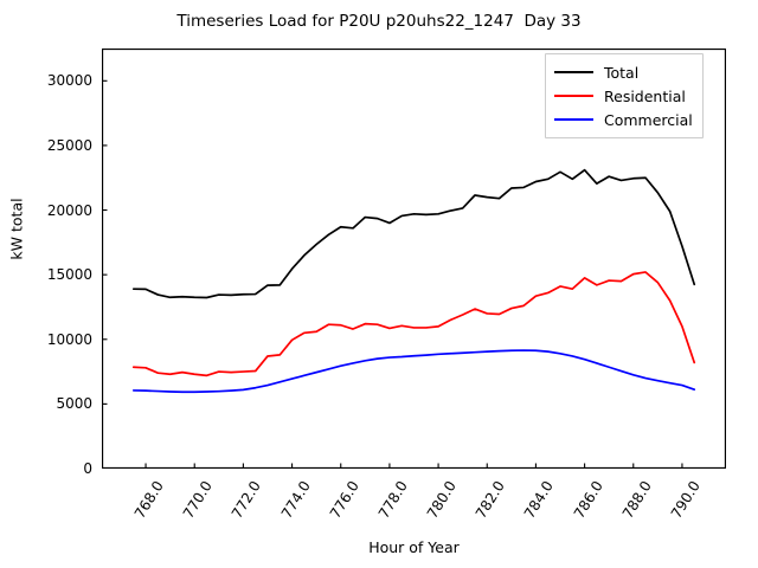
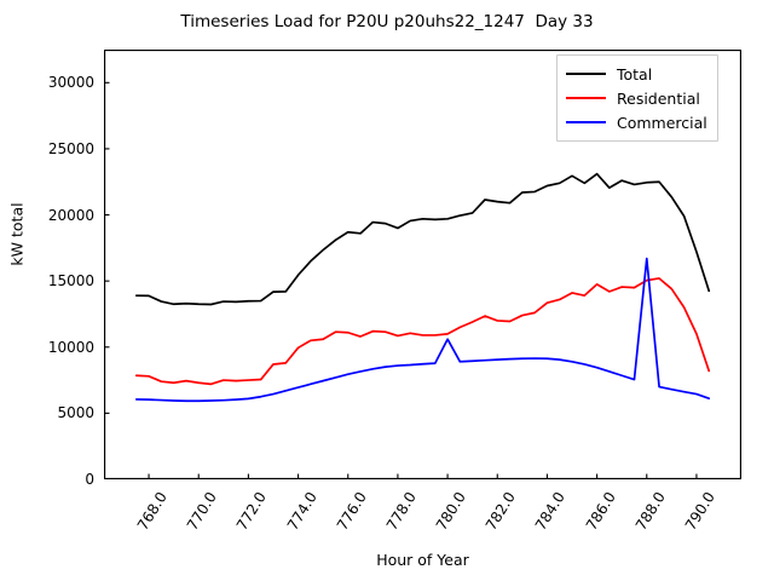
Commercial/780.0: 8800 -> 10600
Commercial/788.0: 7200 -> 16700
